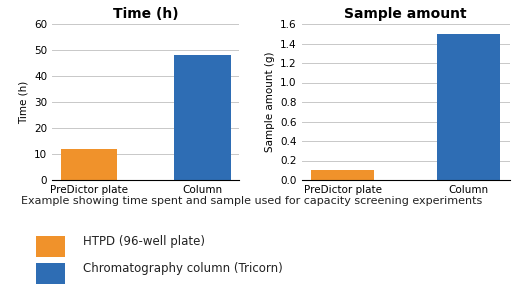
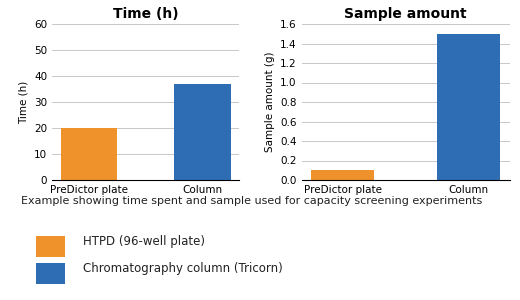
Time (h)/PreDictor plate: 12 -> 20
Time (h)/Column: 48 -> 37
